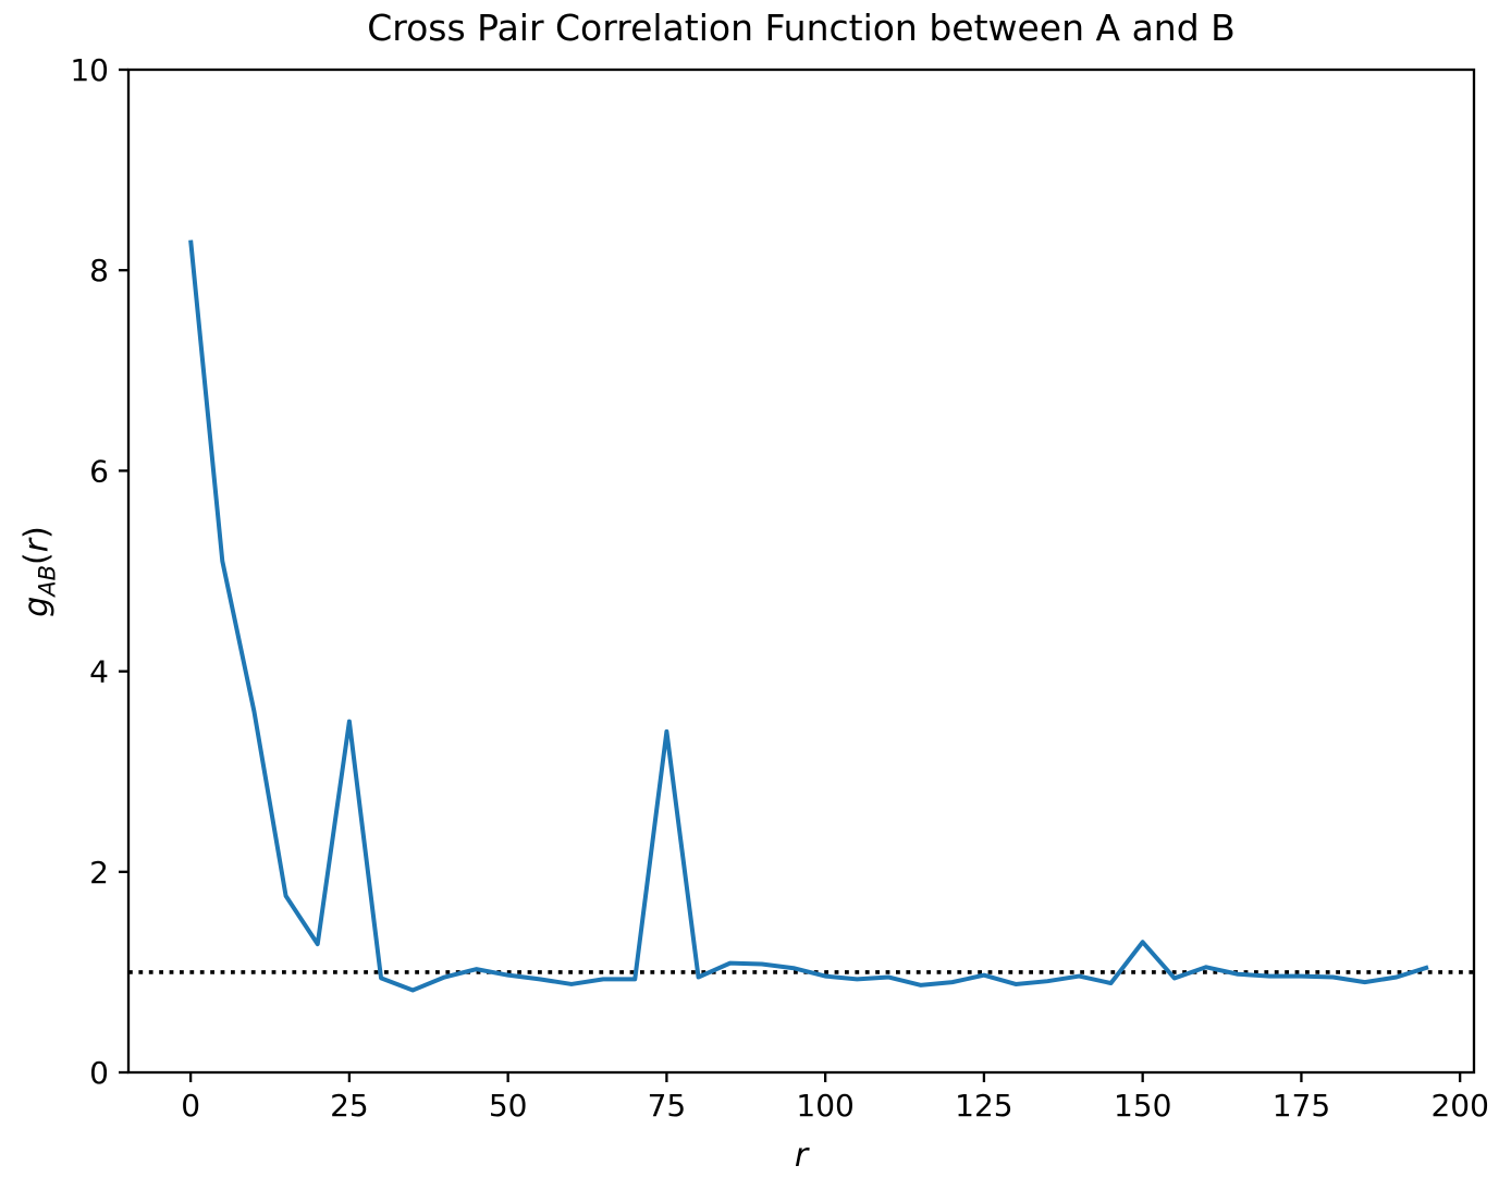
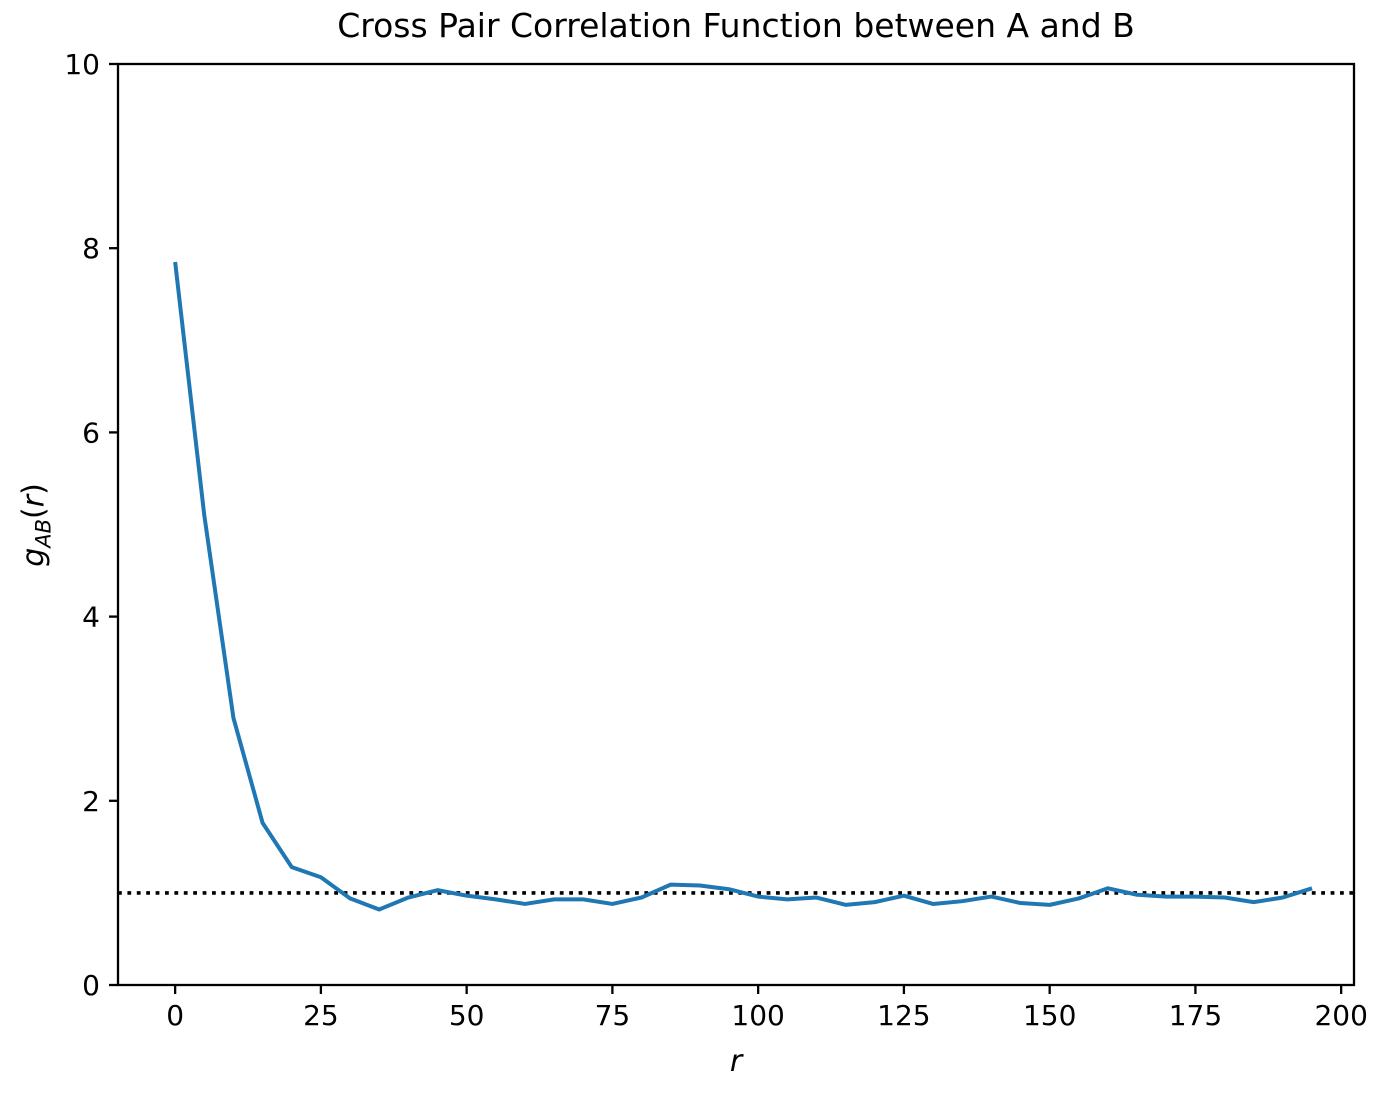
0: 8.3 -> 7.8
10: 3.6 -> 2.9
25: 3.5 -> 1.2
75: 3.4 -> 0.9
150: 1.3 -> 0.9
